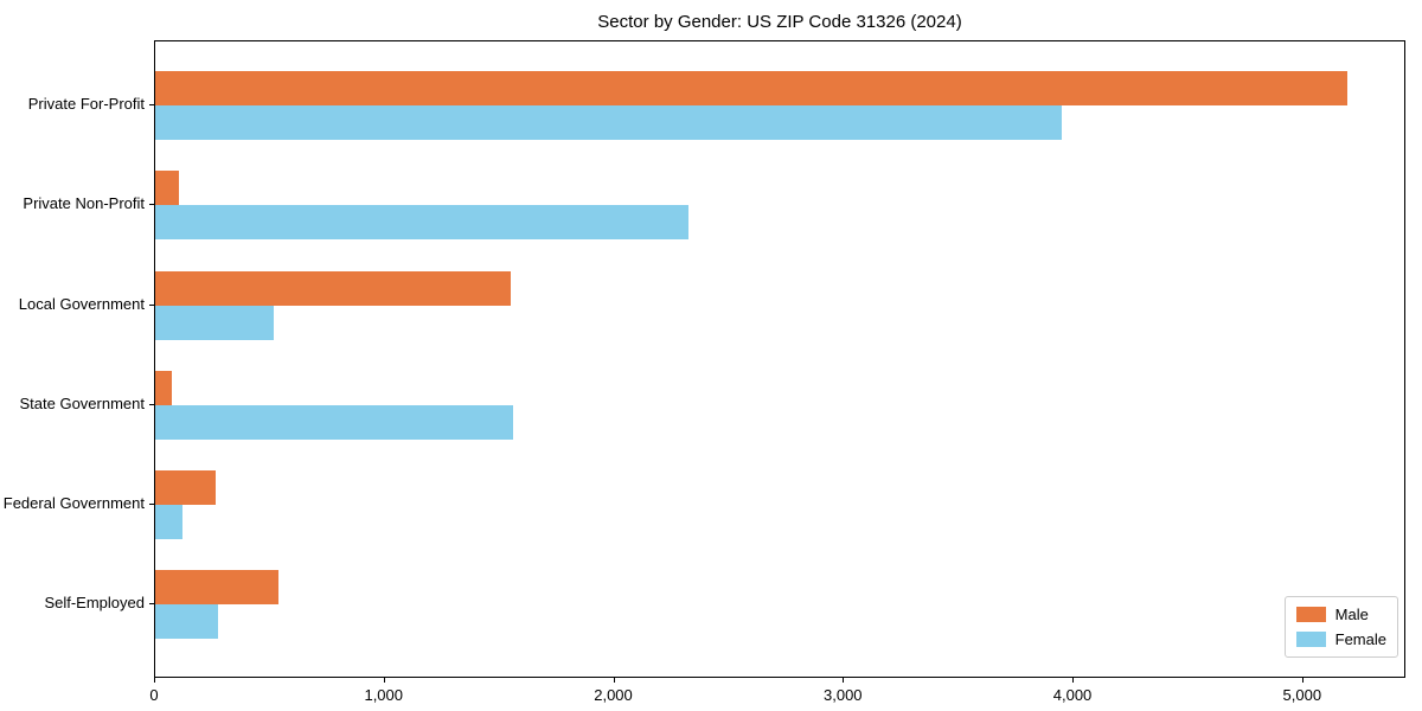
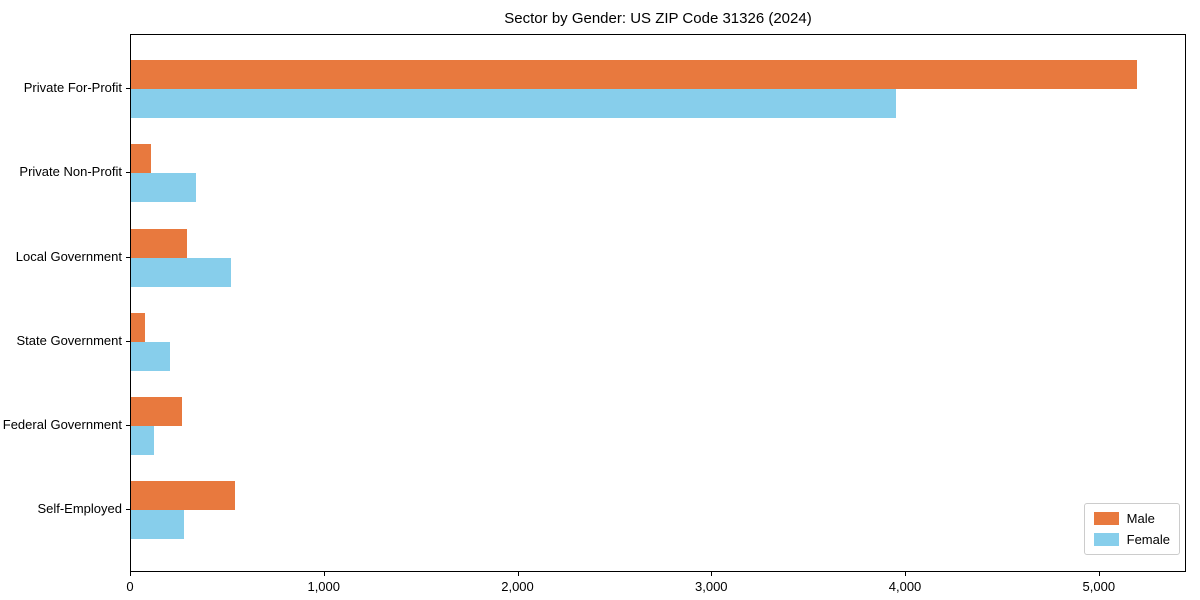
Female/Private Non-Profit: 2320 -> 340
Male/Local Government: 1550 -> 290
Female/State Government: 1560 -> 200
